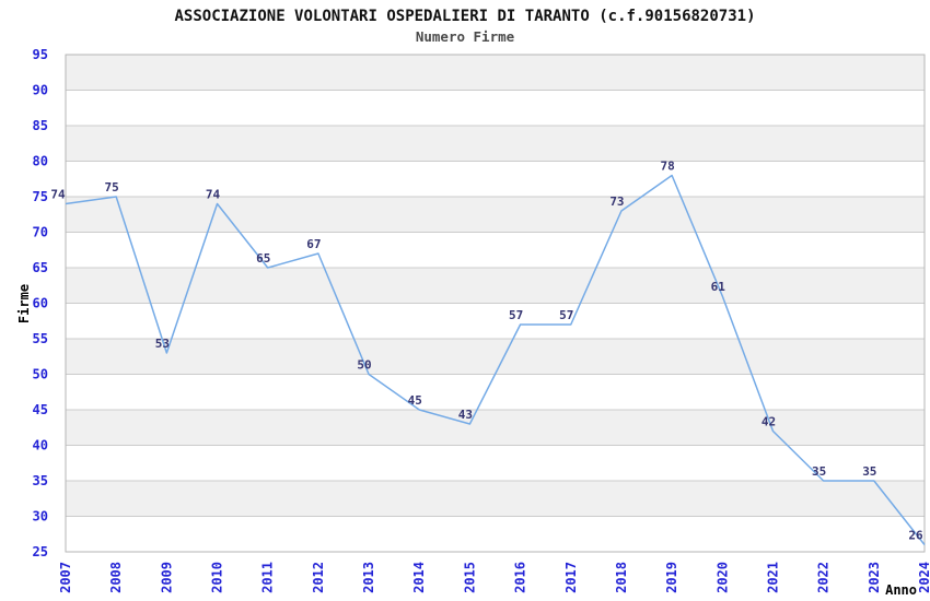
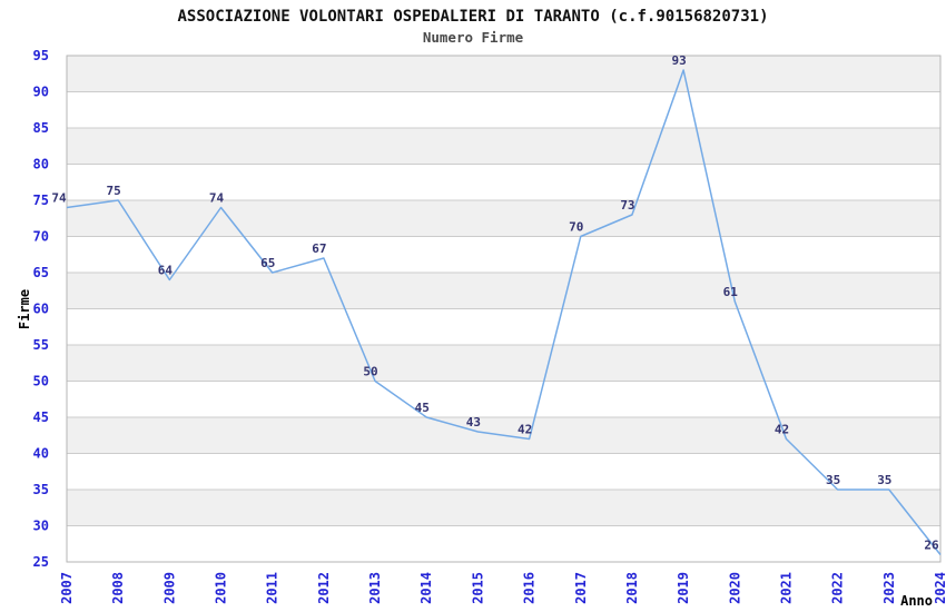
2009: 53 -> 64
2016: 57 -> 42
2017: 57 -> 70
2019: 78 -> 93
